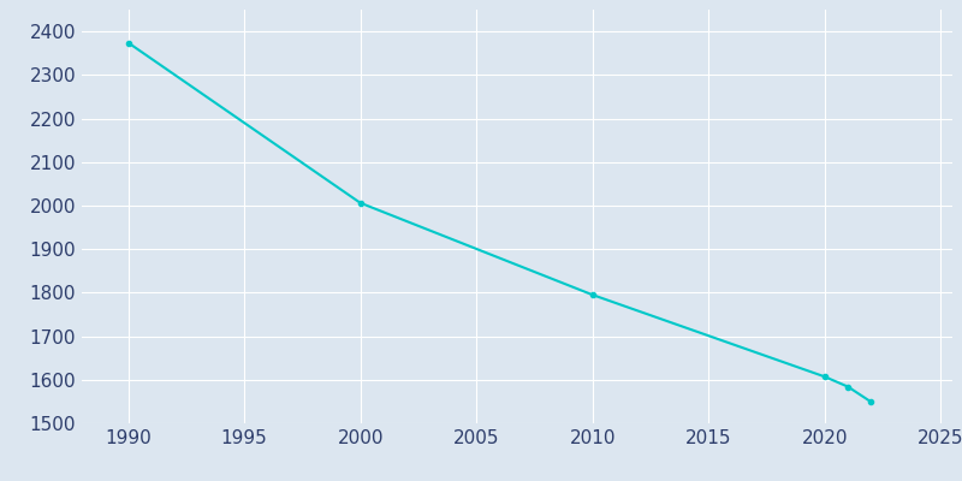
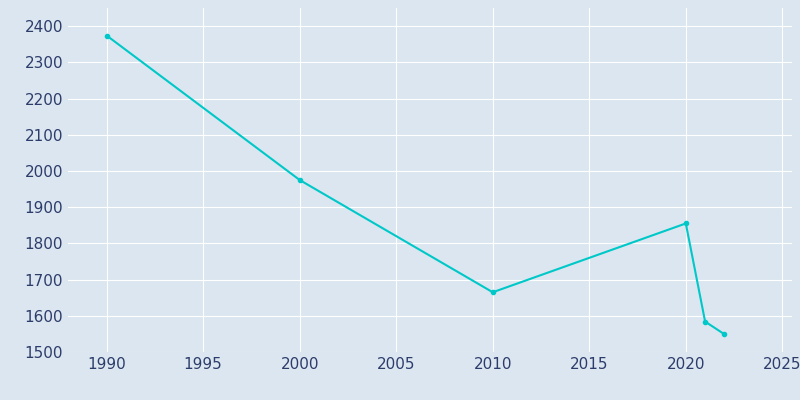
2000: 2006 -> 1975
2010: 1795 -> 1665
2020: 1607 -> 1855
